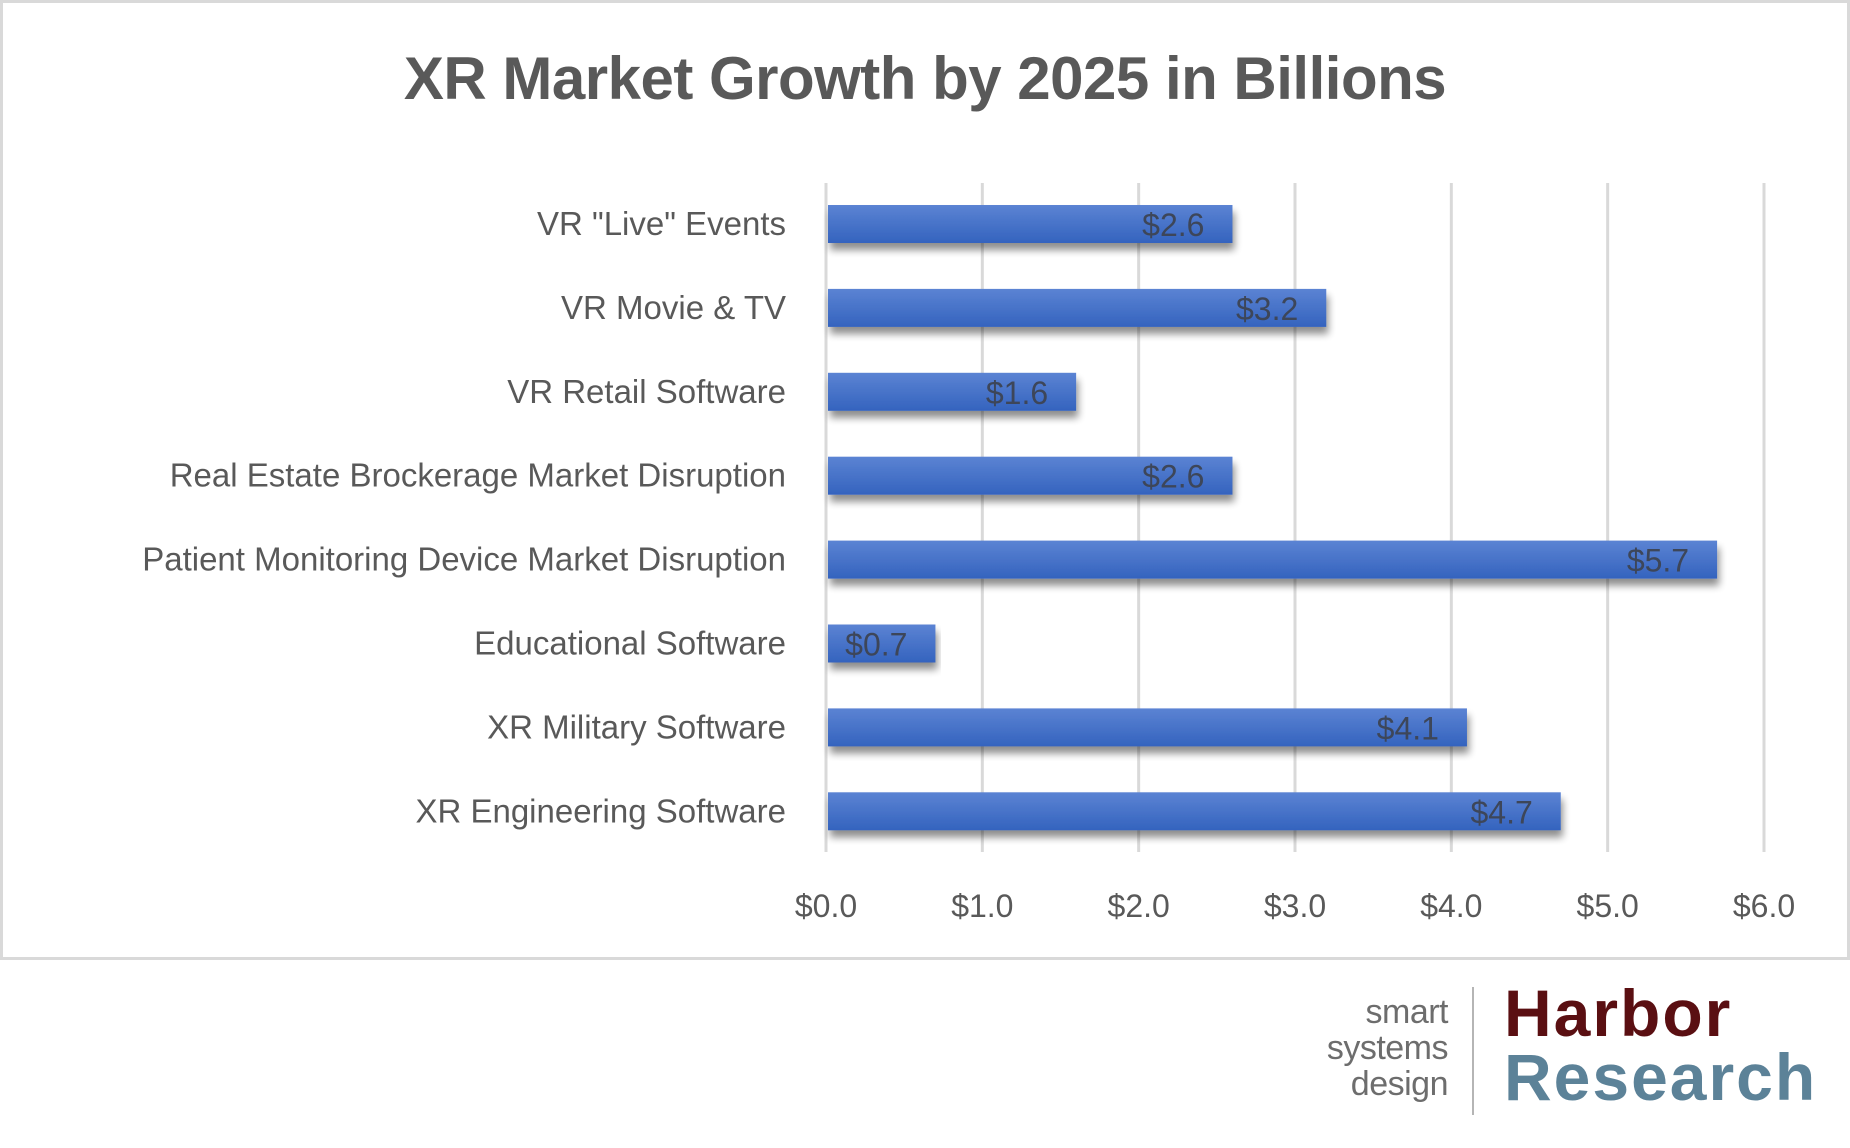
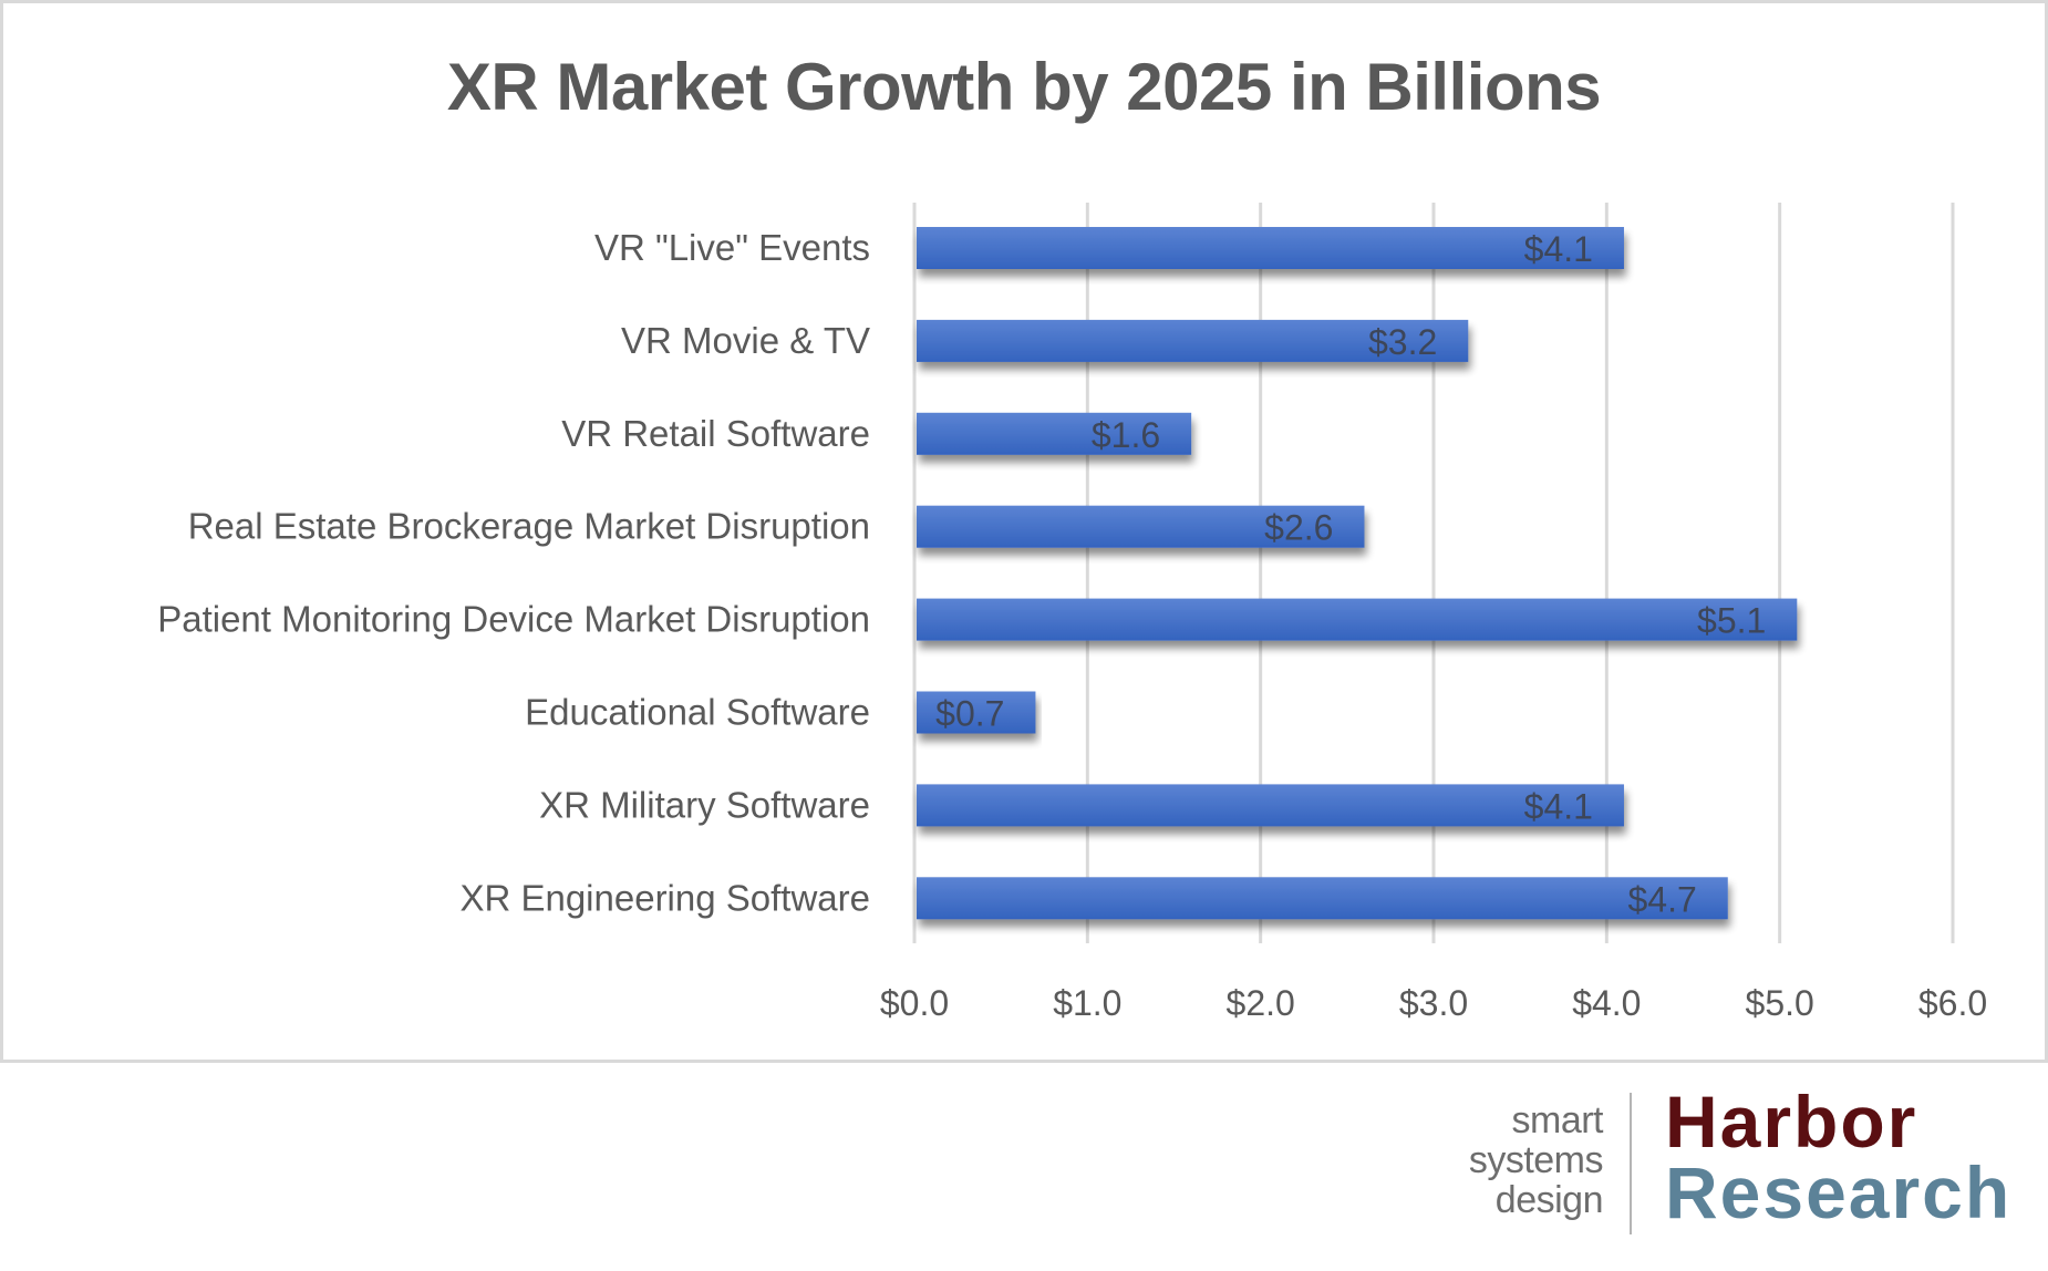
VR "Live" Events: $2.6 -> $4.1
Patient Monitoring Device Market Disruption: $5.7 -> $5.1
